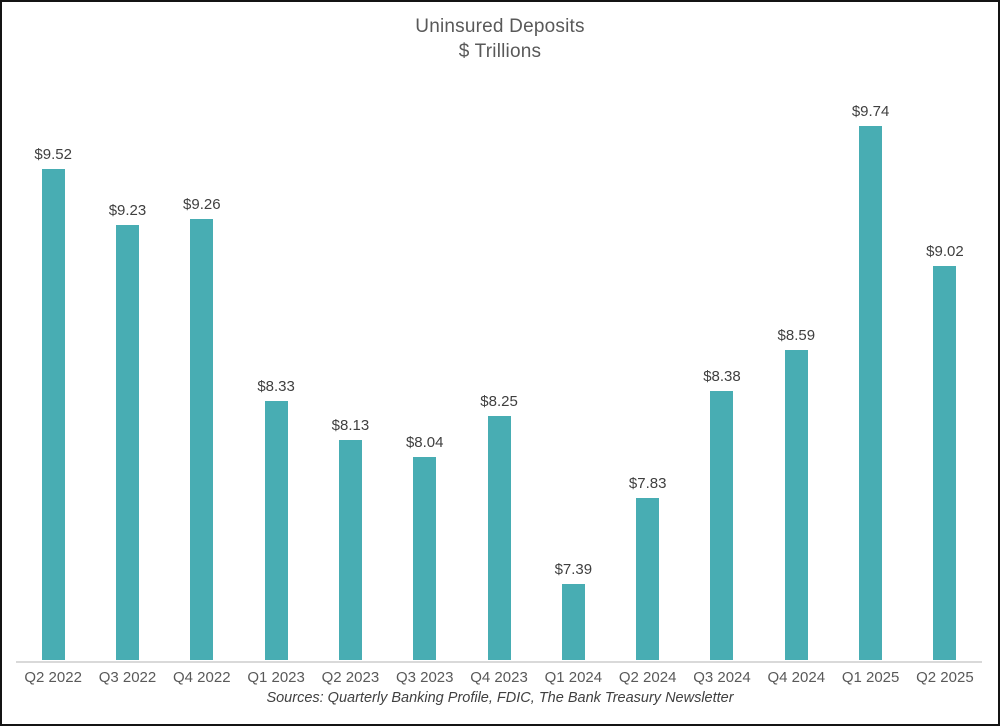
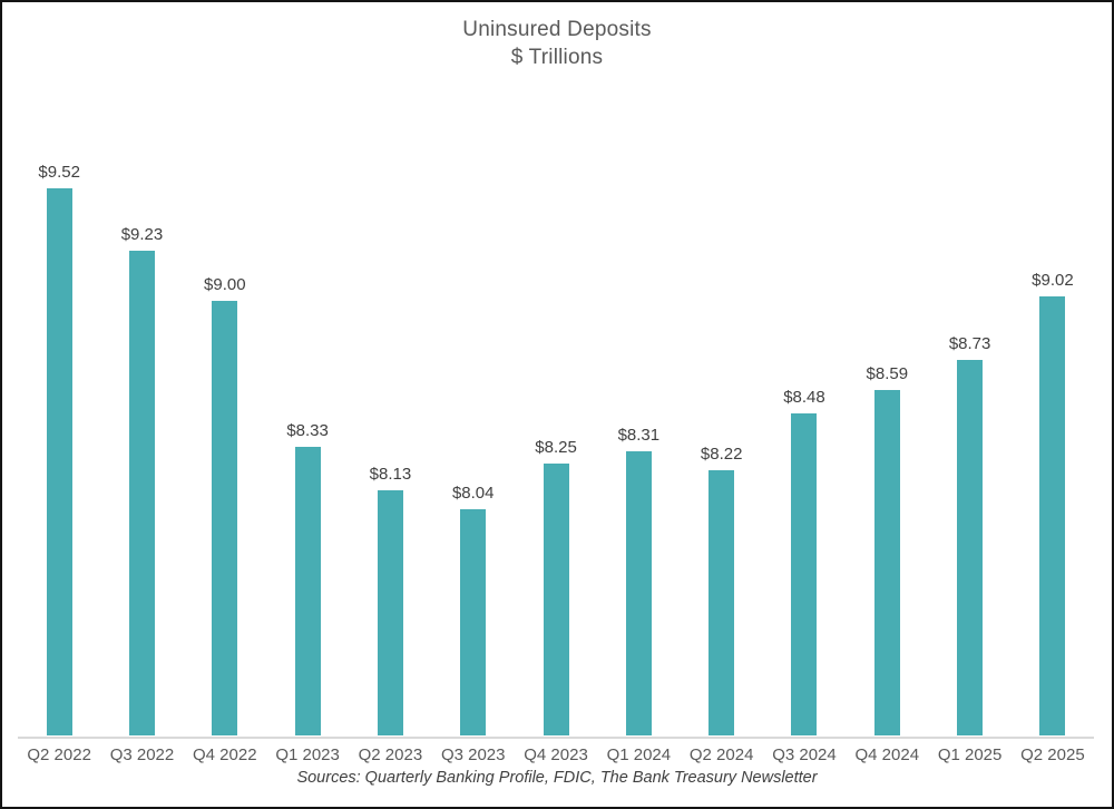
Q4 2022: $9.26 -> $9.00
Q1 2024: $7.39 -> $8.31
Q2 2024: $7.83 -> $8.22
Q3 2024: $8.38 -> $8.48
Q1 2025: $9.74 -> $8.73
